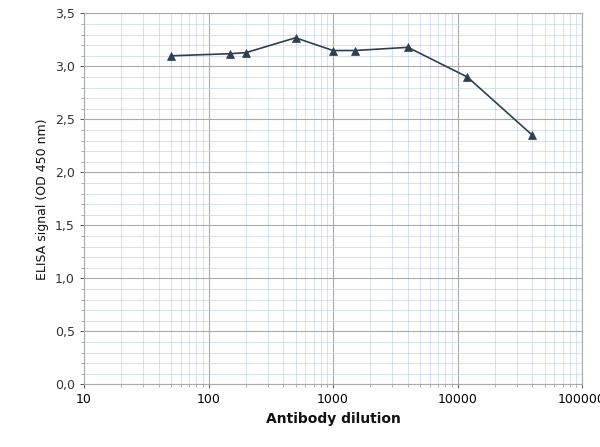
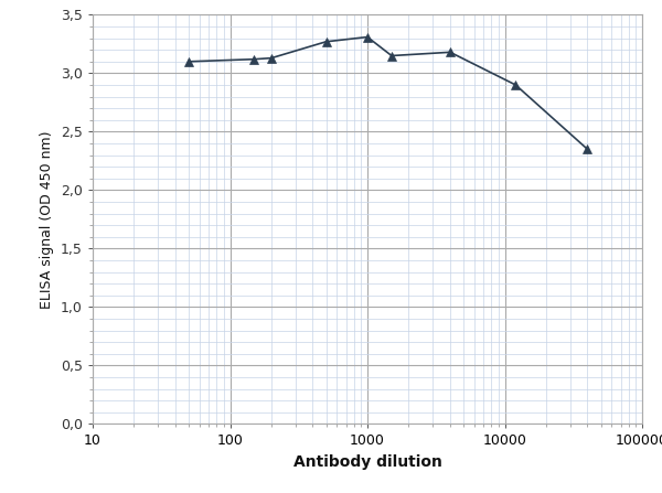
1000: 3,15 -> 3,31
